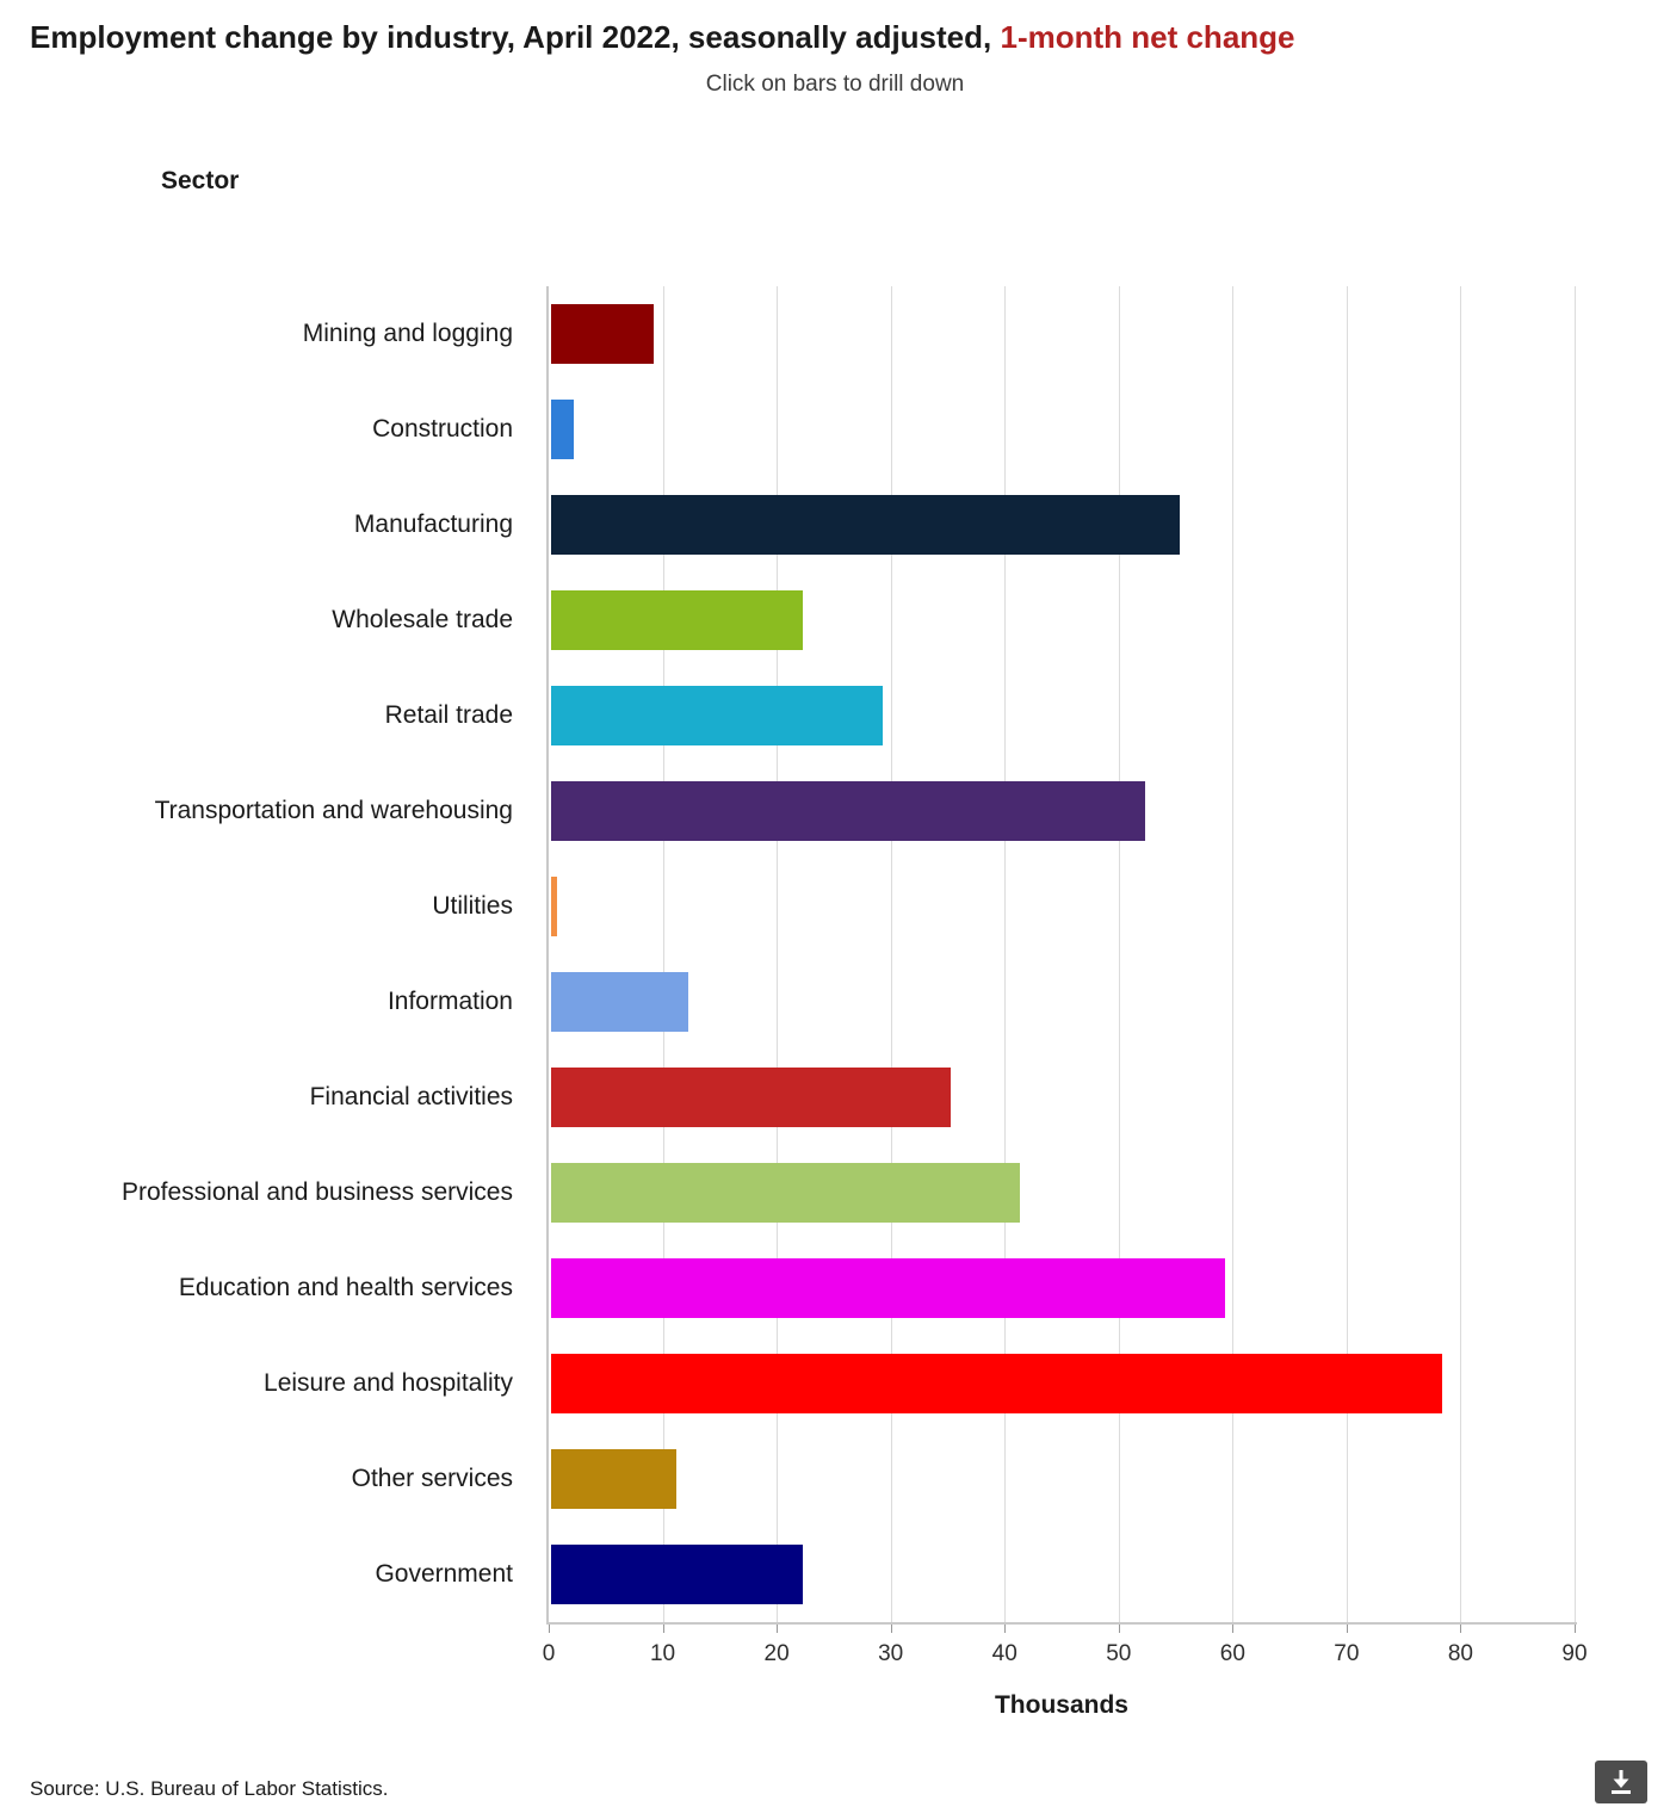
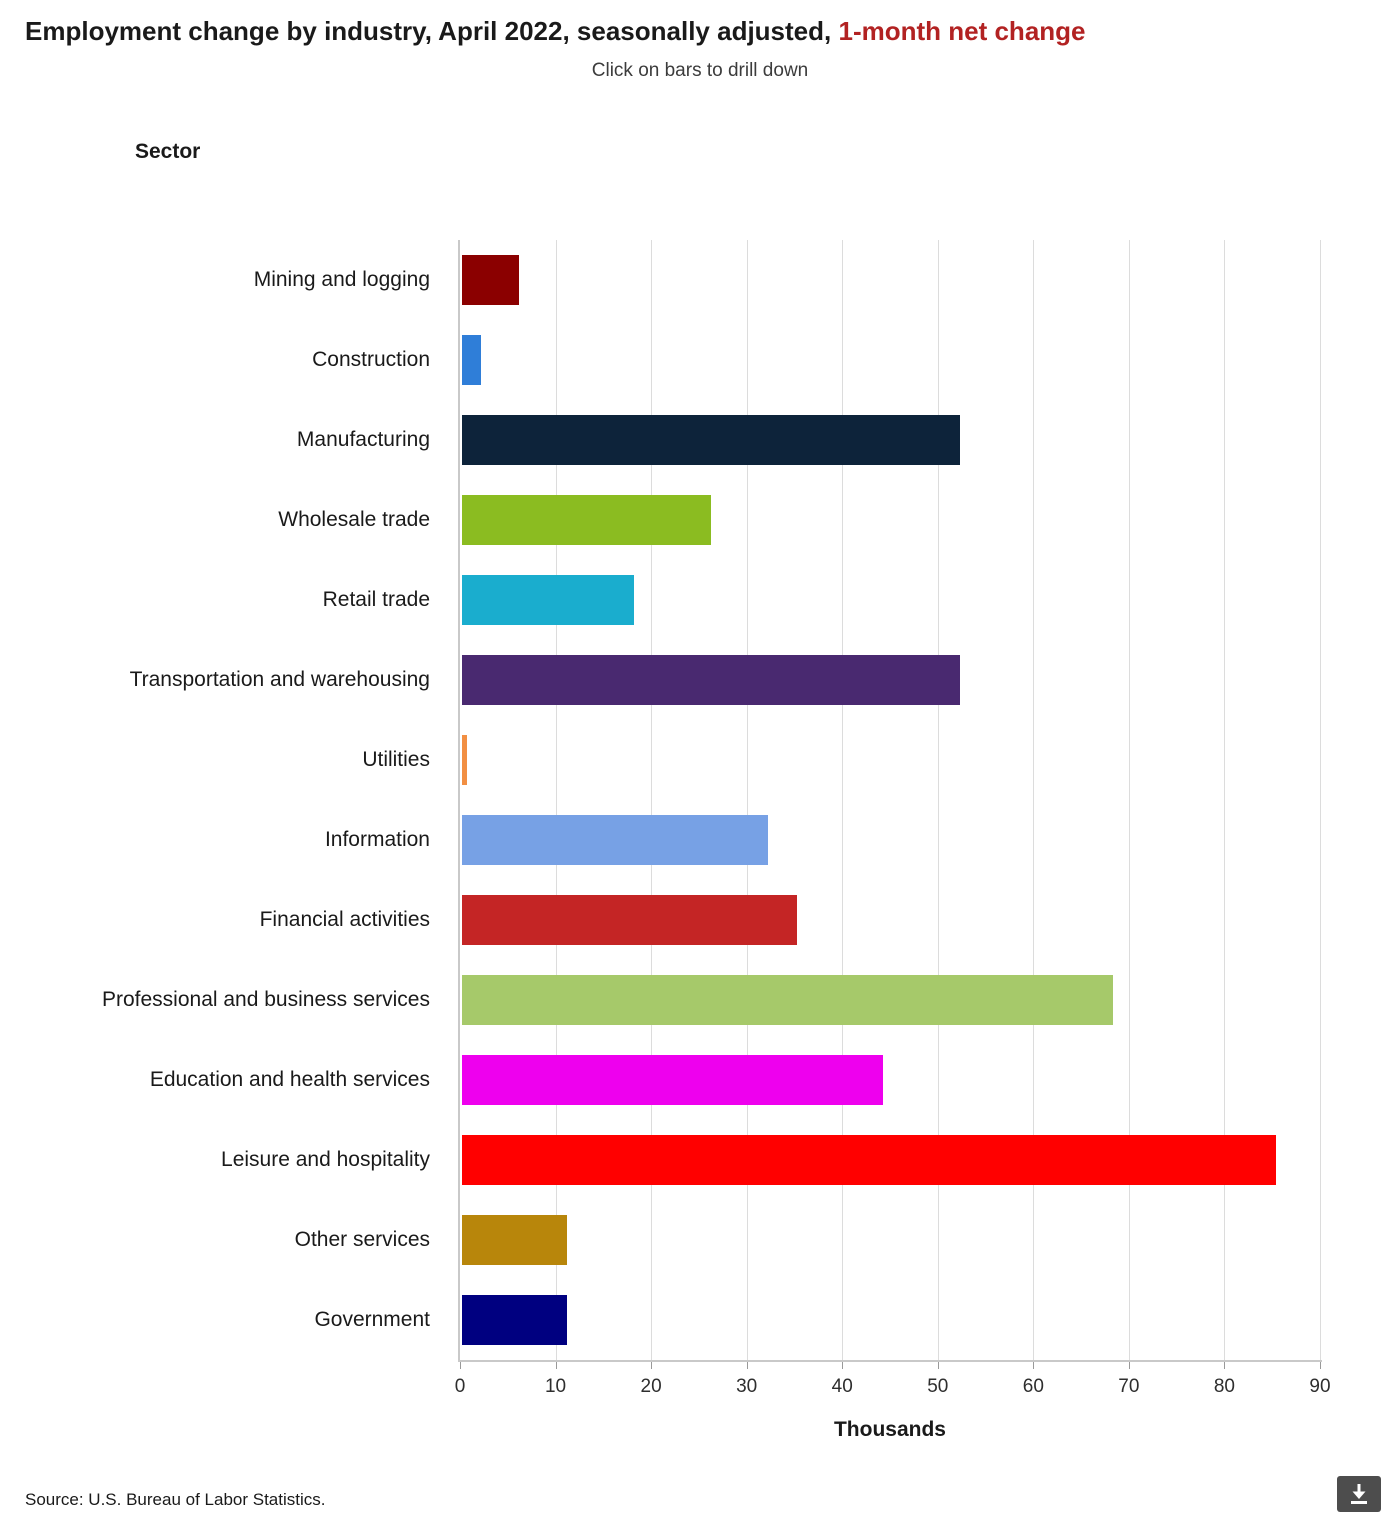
Mining and logging: 9 -> 6
Manufacturing: 55 -> 52
Wholesale trade: 22 -> 26
Retail trade: 29 -> 18
Information: 12 -> 32
Professional and business services: 41 -> 68
Education and health services: 59 -> 44
Leisure and hospitality: 78 -> 85
Government: 22 -> 11
